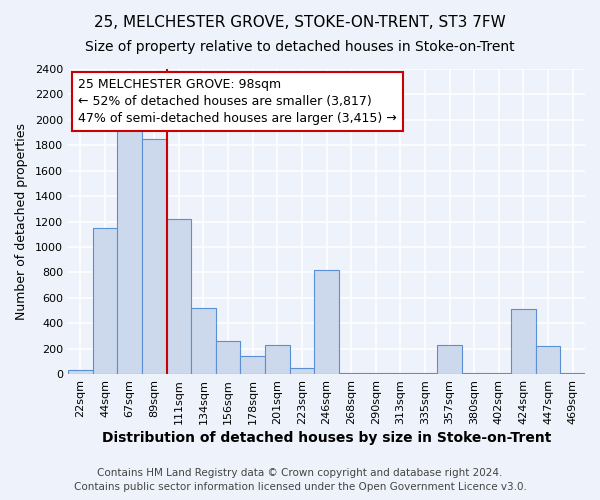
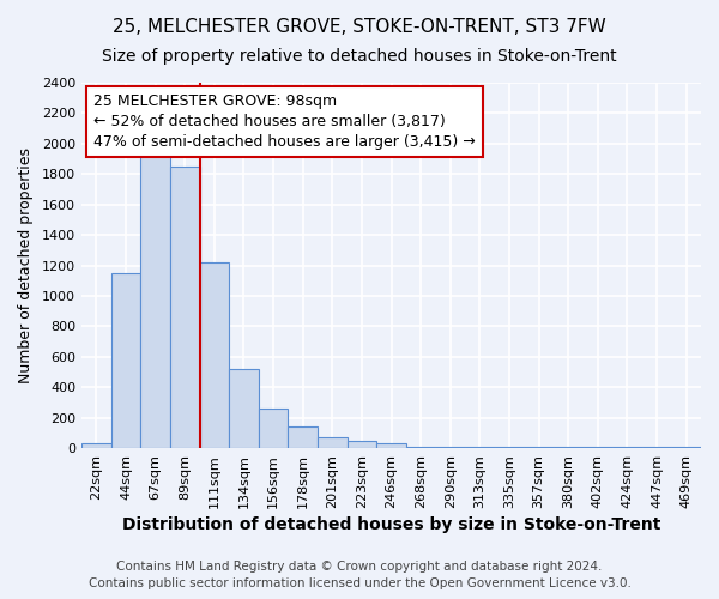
201sqm: 230 -> 80
246sqm: 820 -> 40
357sqm: 230 -> 0
424sqm: 510 -> 0
447sqm: 220 -> 0
